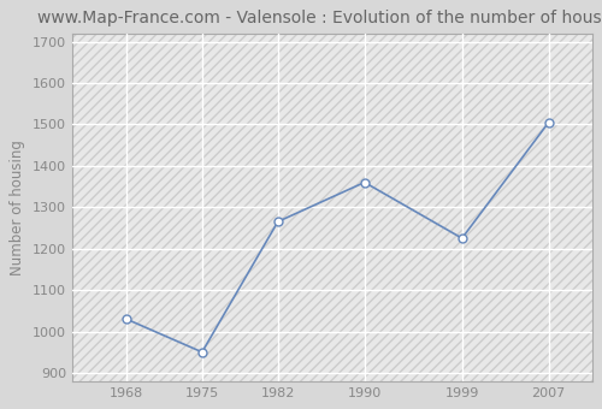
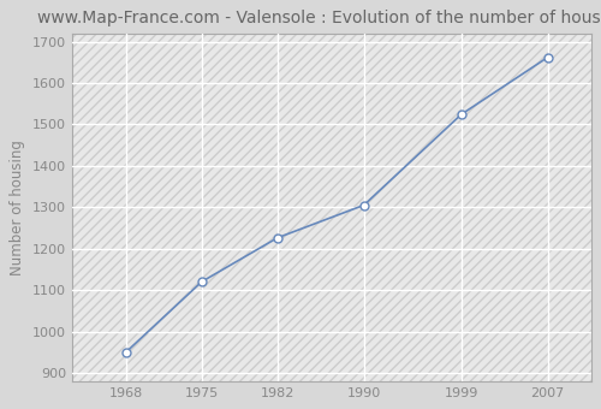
1968: 1030 -> 950
1975: 950 -> 1120
1982: 1265 -> 1226
1990: 1360 -> 1305
1999: 1225 -> 1524
2007: 1505 -> 1662
